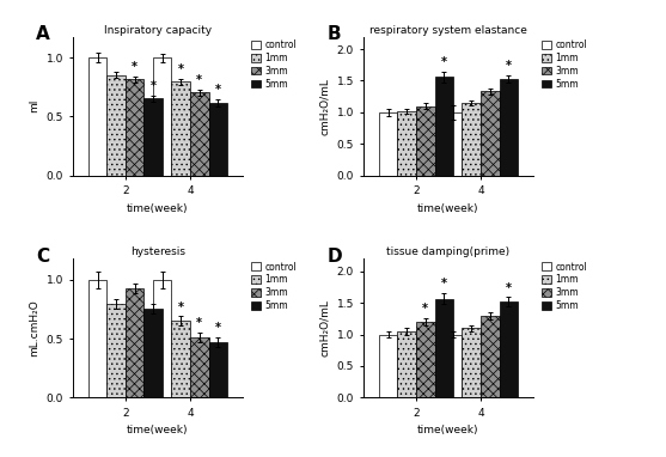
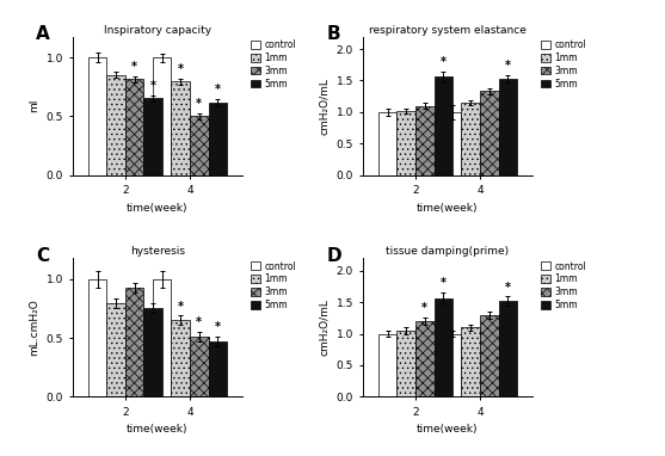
Inspiratory capacity/3mm/4: 0.70 -> 0.50
